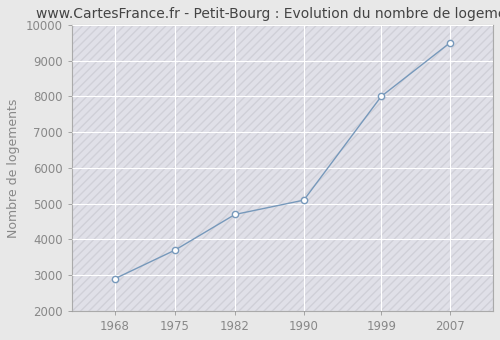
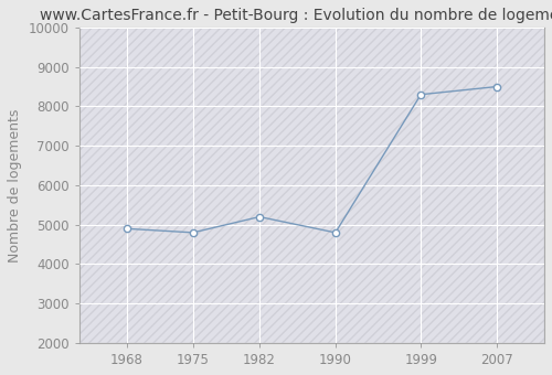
1968: 2900 -> 4900
1975: 3700 -> 4800
1982: 4700 -> 5200
1990: 5100 -> 4800
1999: 8000 -> 8300
2007: 9500 -> 8500
